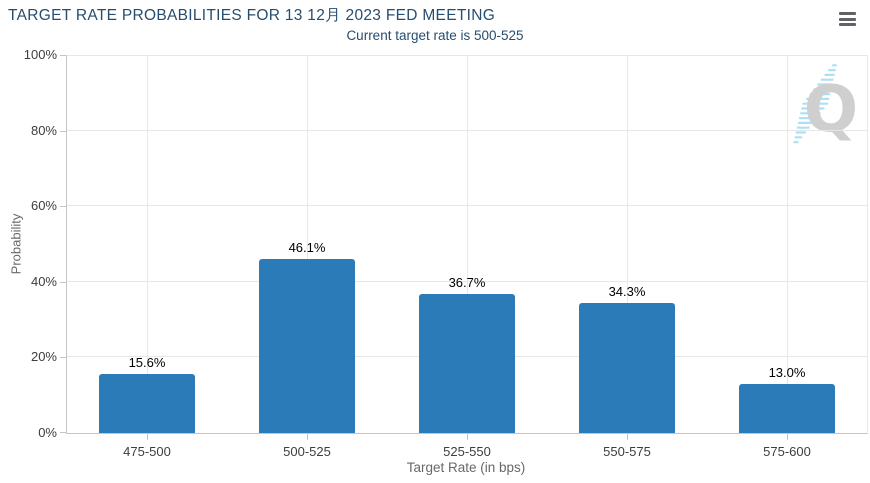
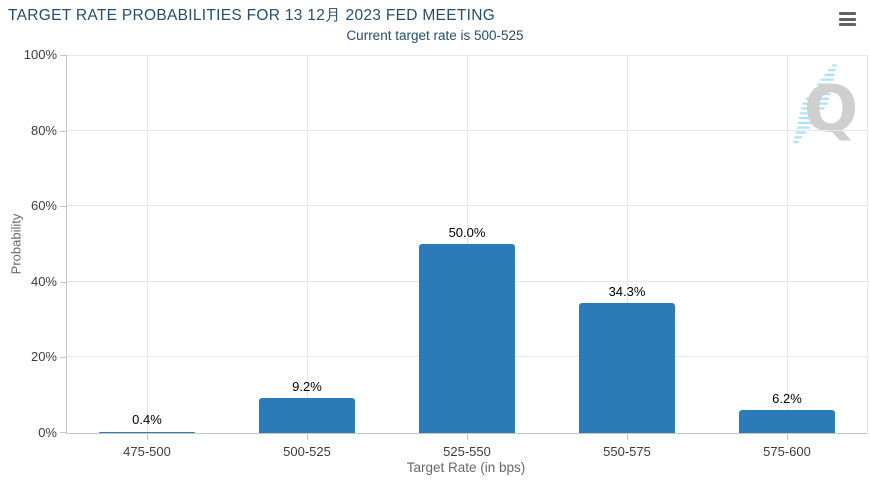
475-500: 15.6% -> 0.4%
500-525: 46.1% -> 9.2%
525-550: 36.7% -> 50.0%
575-600: 13.0% -> 6.2%
